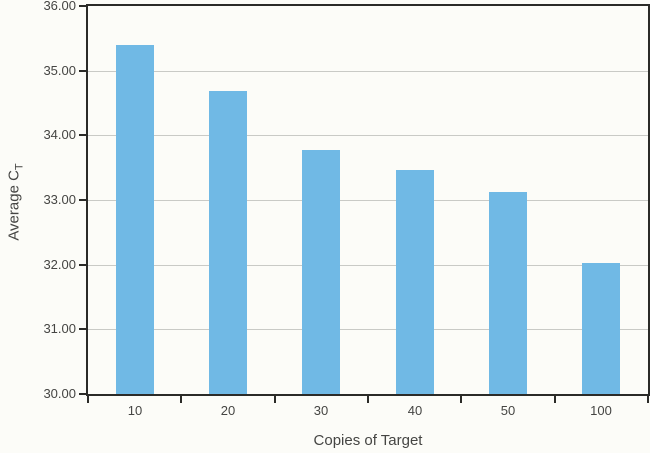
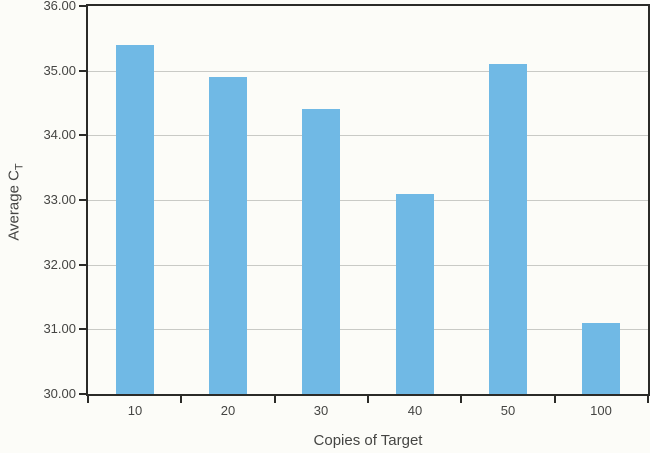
20: 34.7 -> 34.9
30: 33.8 -> 34.4
40: 33.5 -> 33.1
50: 33.1 -> 35.1
100: 32.0 -> 31.1
